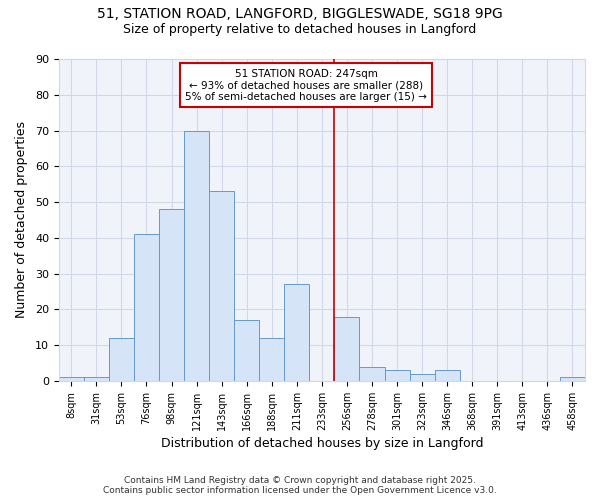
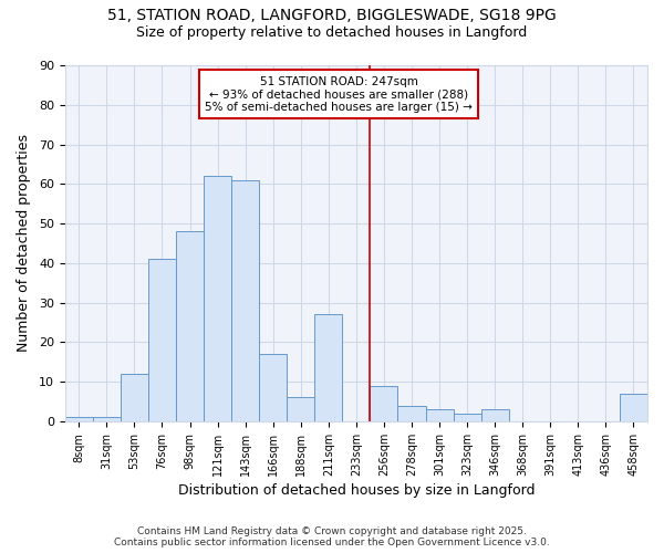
121sqm: 70 -> 62
143sqm: 53 -> 61
188sqm: 12 -> 6
256sqm: 18 -> 9
458sqm: 1 -> 7
